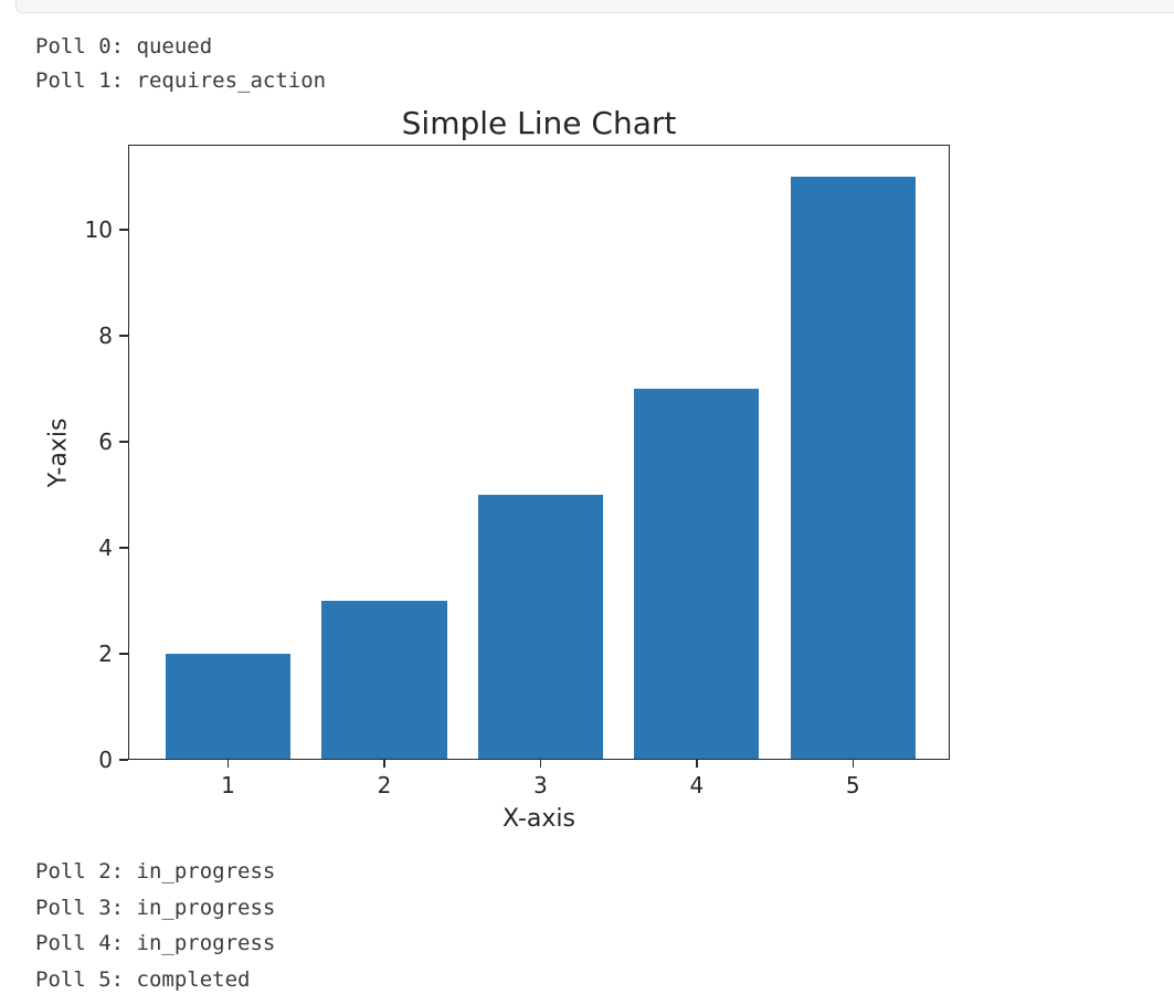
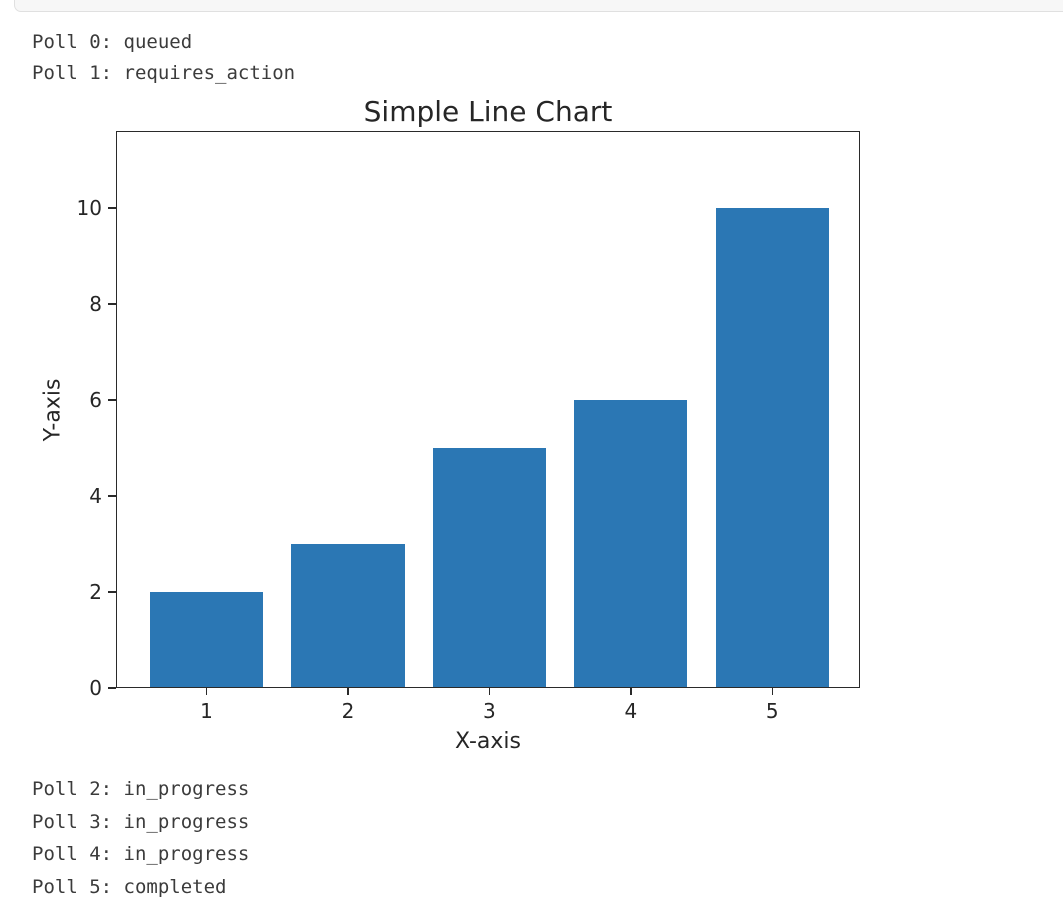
4: 7 -> 6
5: 11 -> 10
